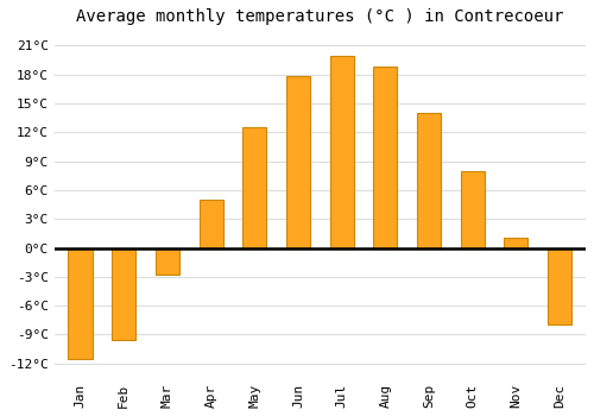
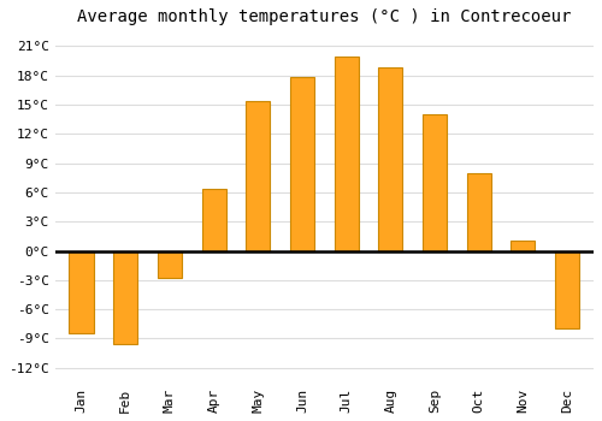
Jan: -11.5°C -> -8.4°C
Apr: 5.0°C -> 6.4°C
May: 12.5°C -> 15.4°C
